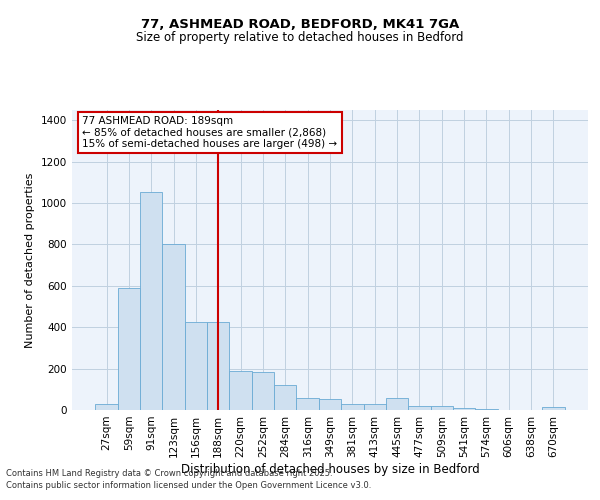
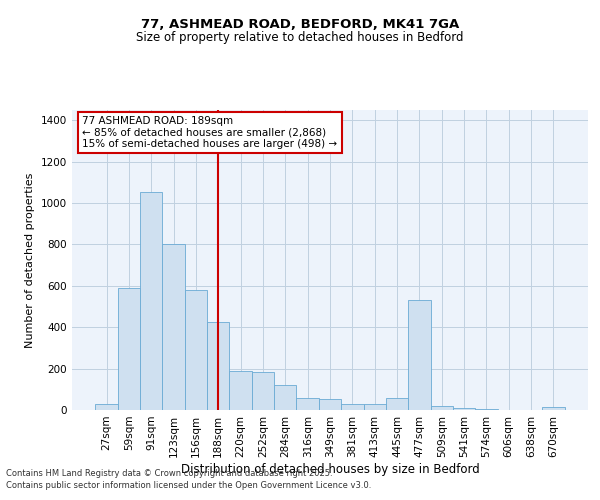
156sqm: 425 -> 580
477sqm: 20 -> 530
